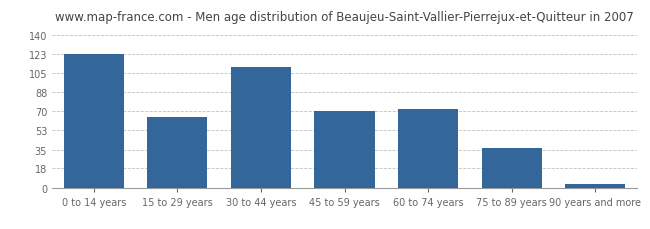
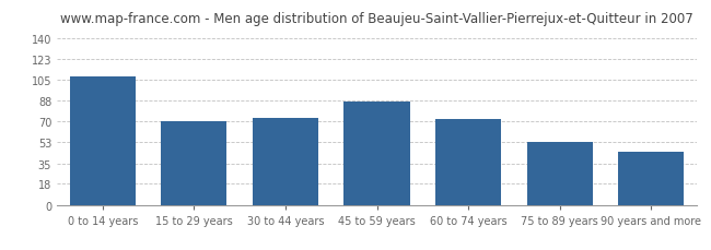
0 to 14 years: 123 -> 108
15 to 29 years: 65 -> 70
30 to 44 years: 111 -> 73
45 to 59 years: 70 -> 87
75 to 89 years: 36 -> 53
90 years and more: 3 -> 45
